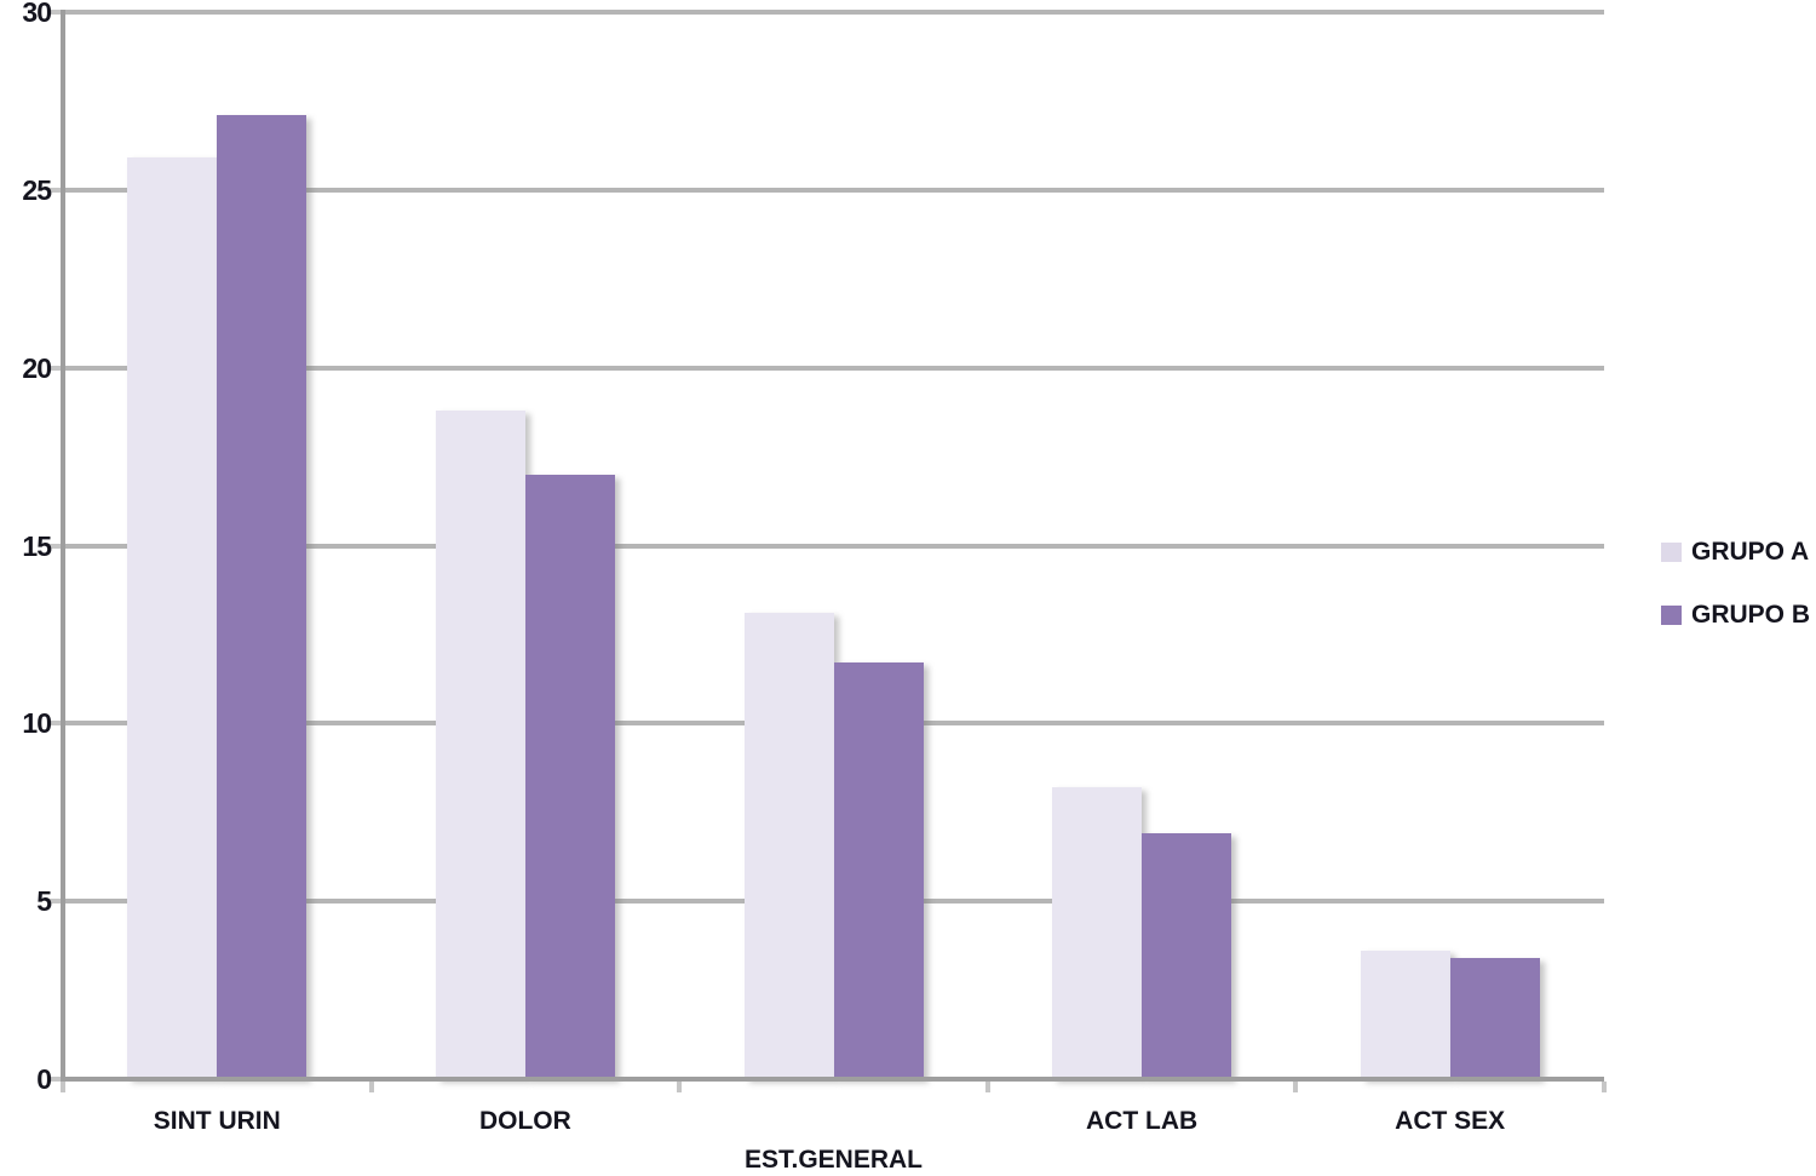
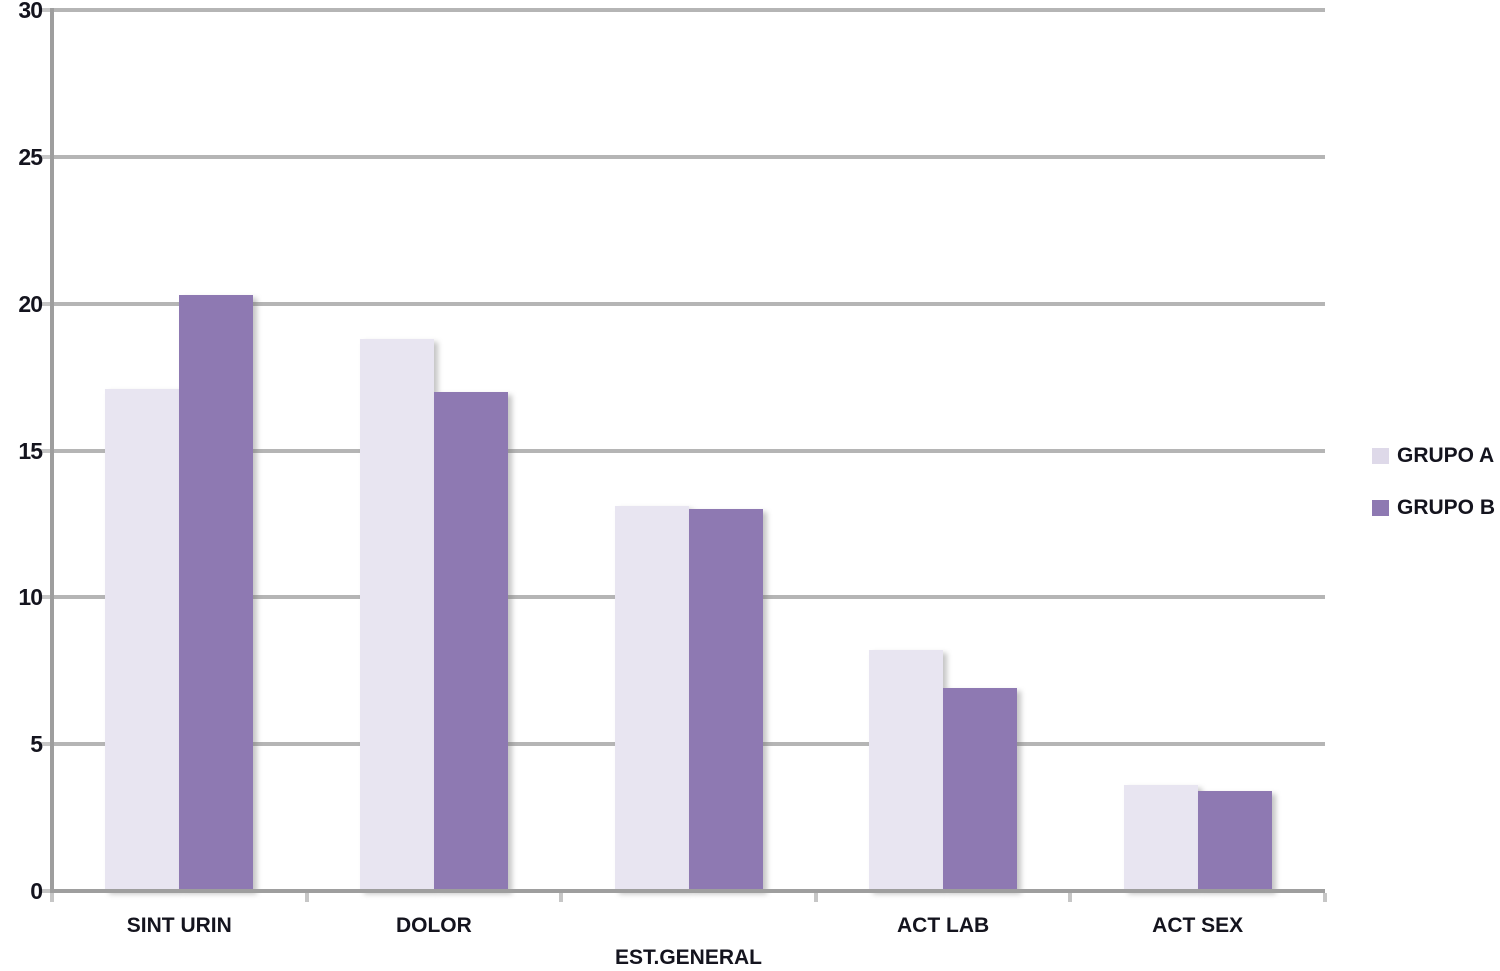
GRUPO A/SINT URIN: 25.9 -> 17.1
GRUPO B/SINT URIN: 27.1 -> 20.3
GRUPO B/EST.GENERAL: 11.7 -> 13.0
